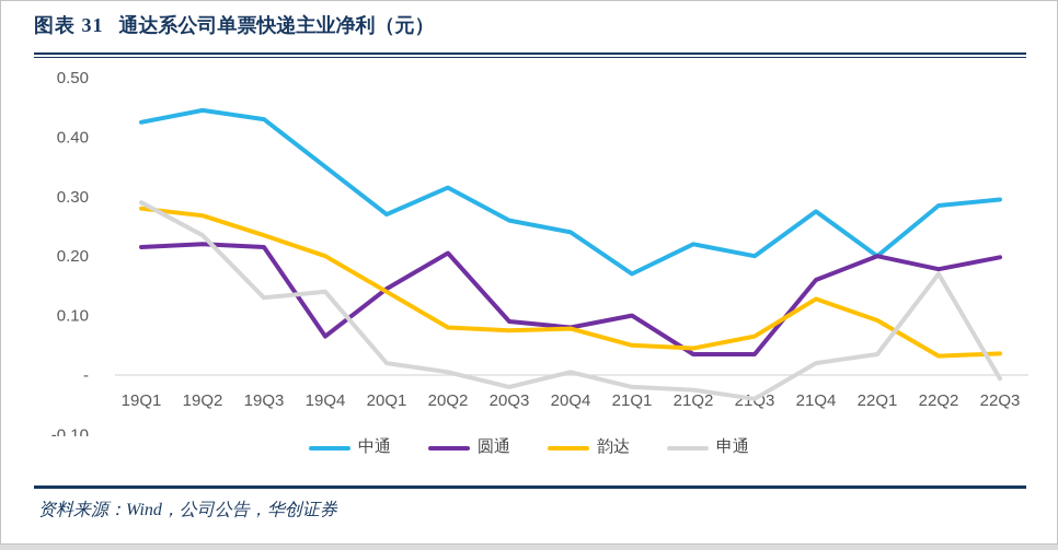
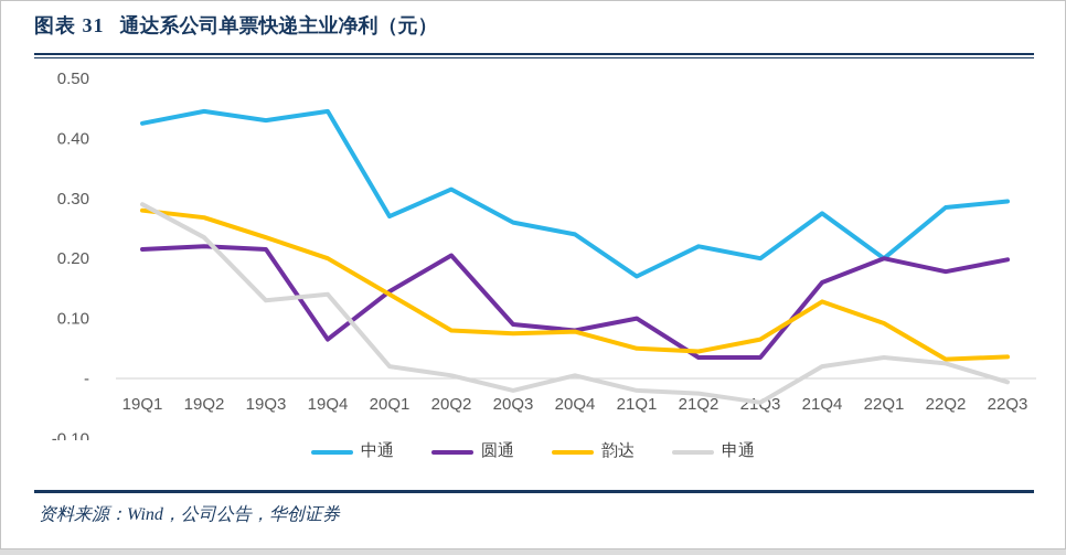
中通/19Q4: 0.35 -> 0.45
申通/22Q2: 0.17 -> 0.03
